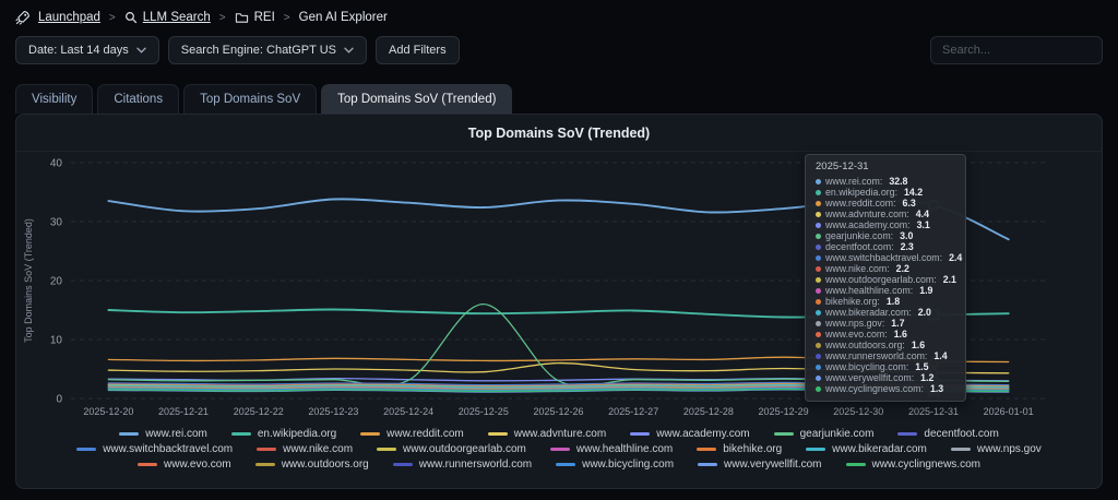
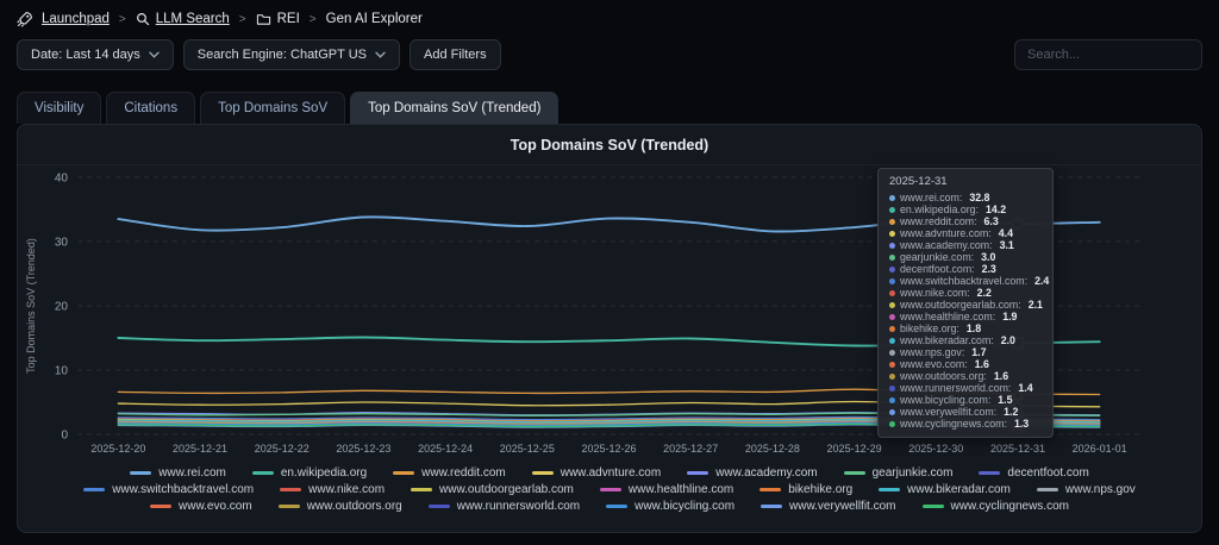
gearjunkie.com/2025-12-25: 16 -> 3
www.advnture.com/2025-12-26: 6 -> 5
www.rei.com/2026-01-01: 27 -> 33
